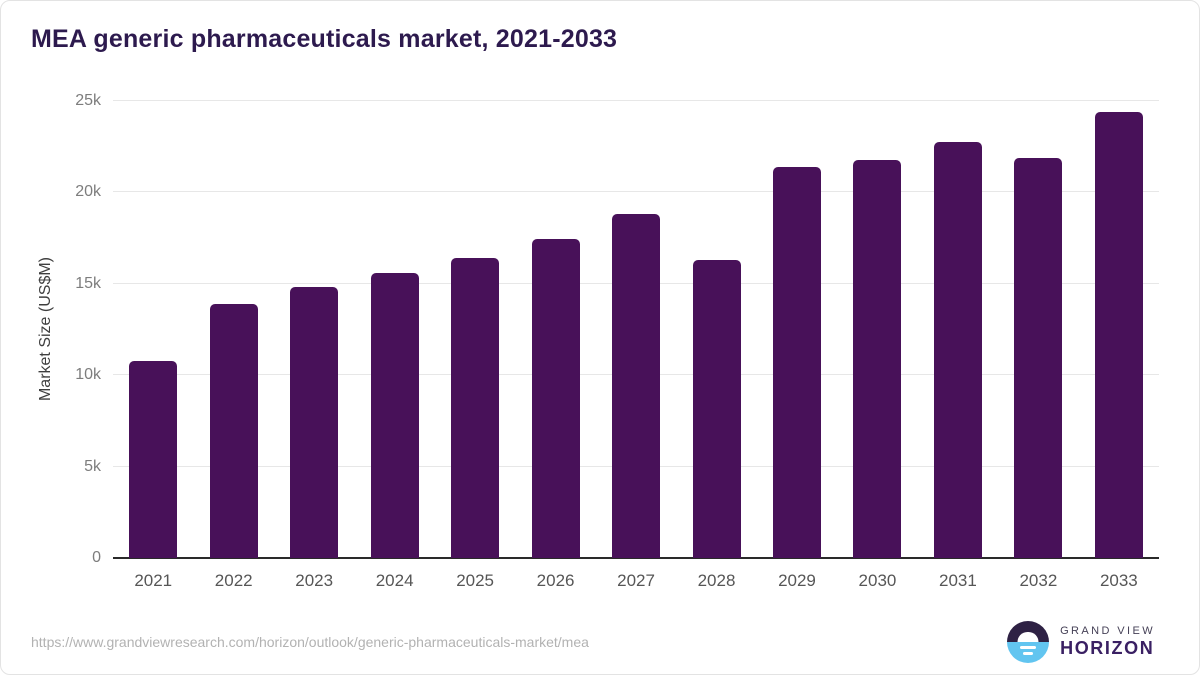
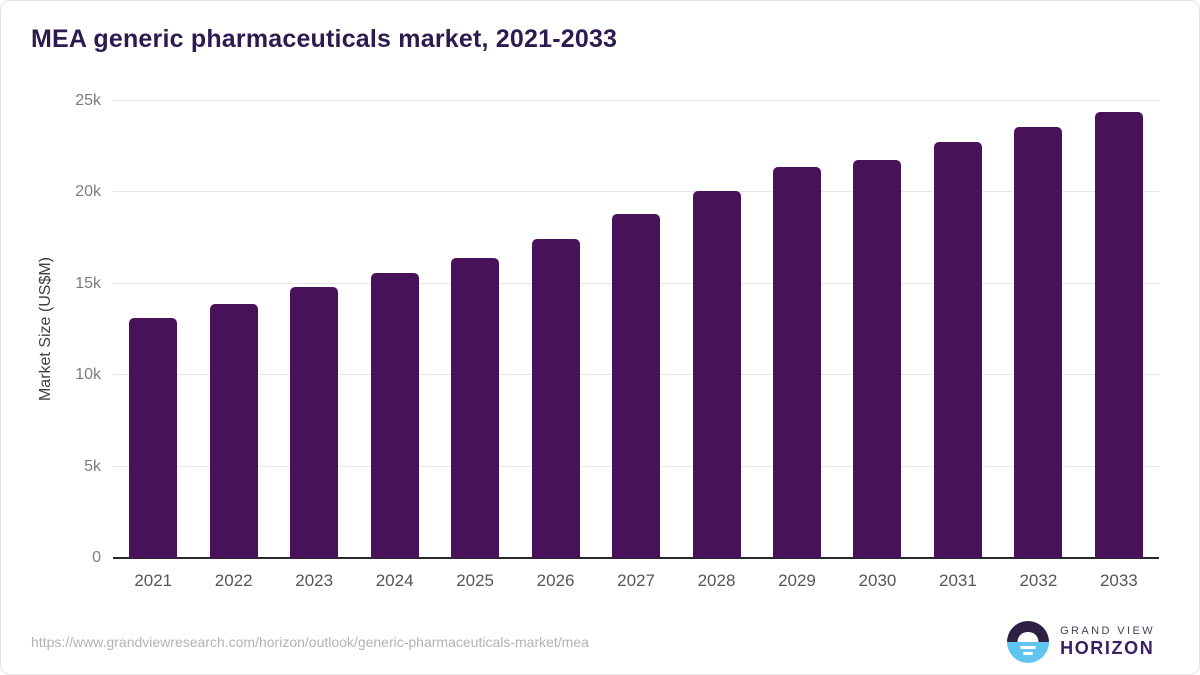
2021: 10.8k -> 13.2k
2028: 16.3k -> 20.1k
2032: 21.9k -> 23.6k
